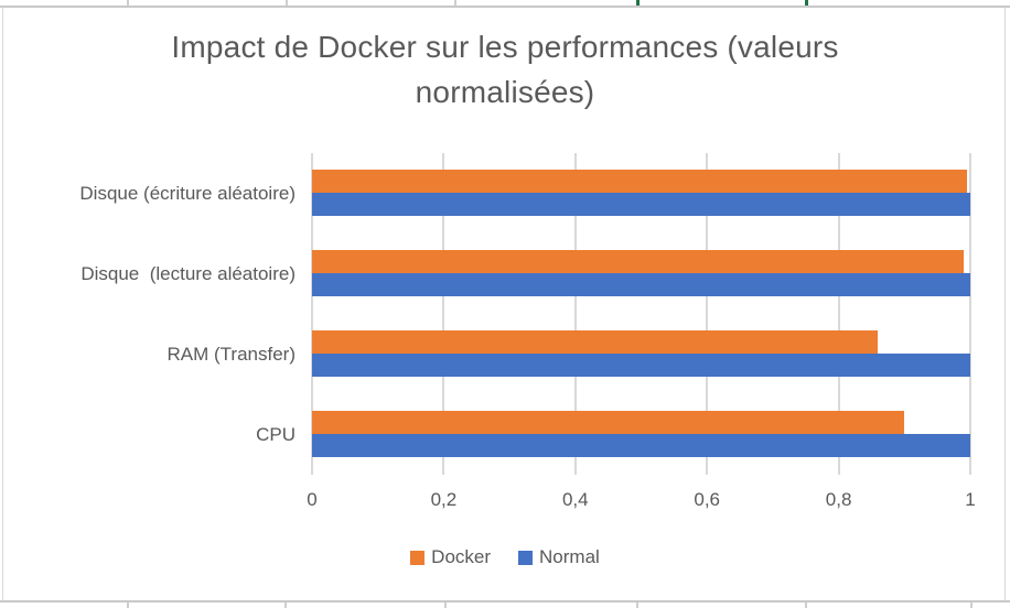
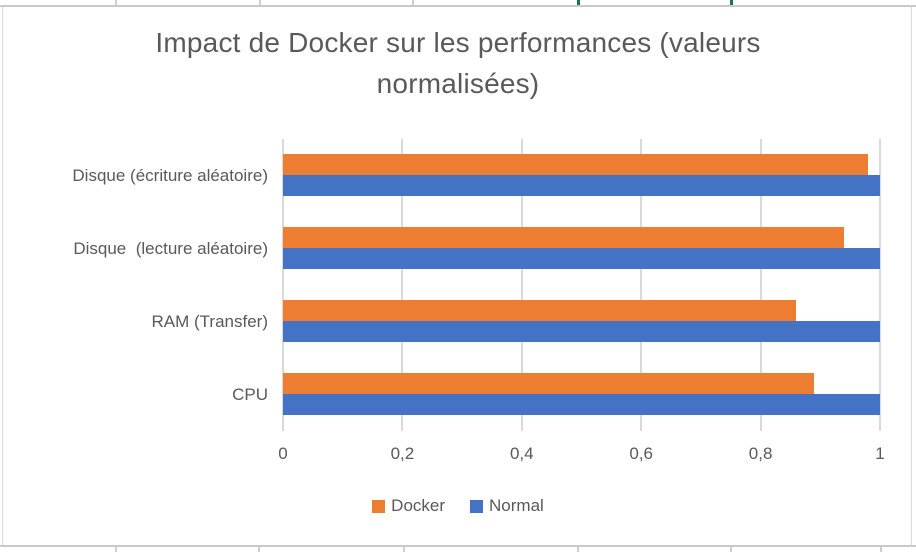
Docker/Disque (écriture aléatoire): 0,99 -> 0,98
Docker/Disque (lecture aléatoire): 0,99 -> 0,94
Docker/CPU: 0,90 -> 0,89
